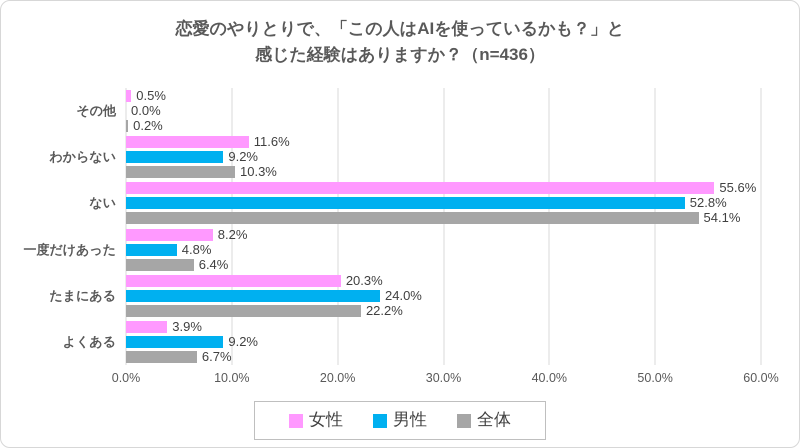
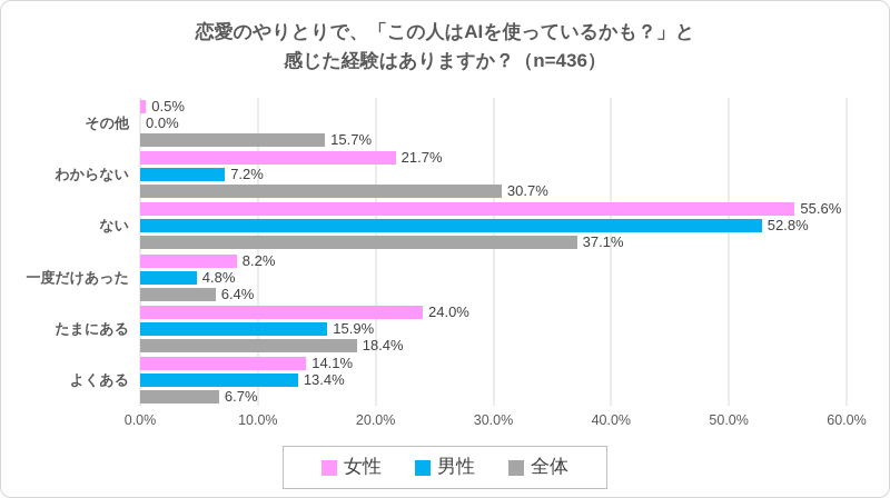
全体/その他: 0.2% -> 15.7%
女性/わからない: 11.6% -> 21.7%
男性/わからない: 9.2% -> 7.2%
全体/わからない: 10.3% -> 30.7%
全体/ない: 54.1% -> 37.1%
女性/たまにある: 20.3% -> 24.0%
男性/たまにある: 24.0% -> 15.9%
全体/たまにある: 22.2% -> 18.4%
女性/よくある: 3.9% -> 14.1%
男性/よくある: 9.2% -> 13.4%
